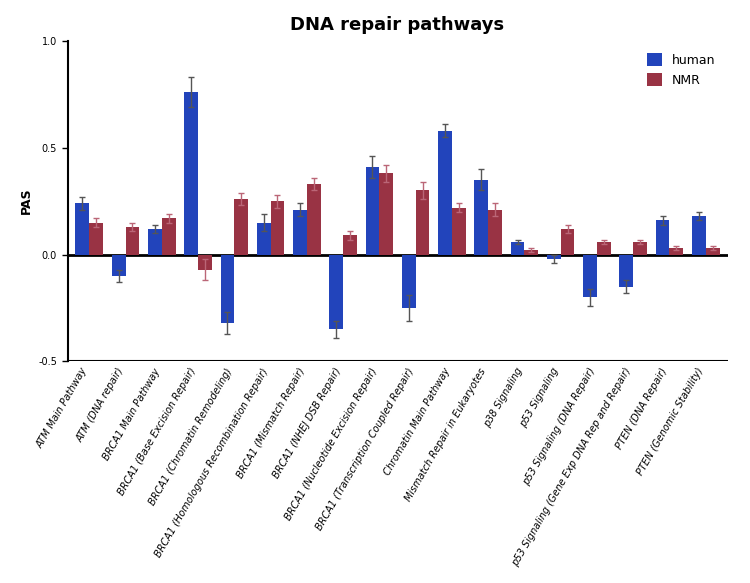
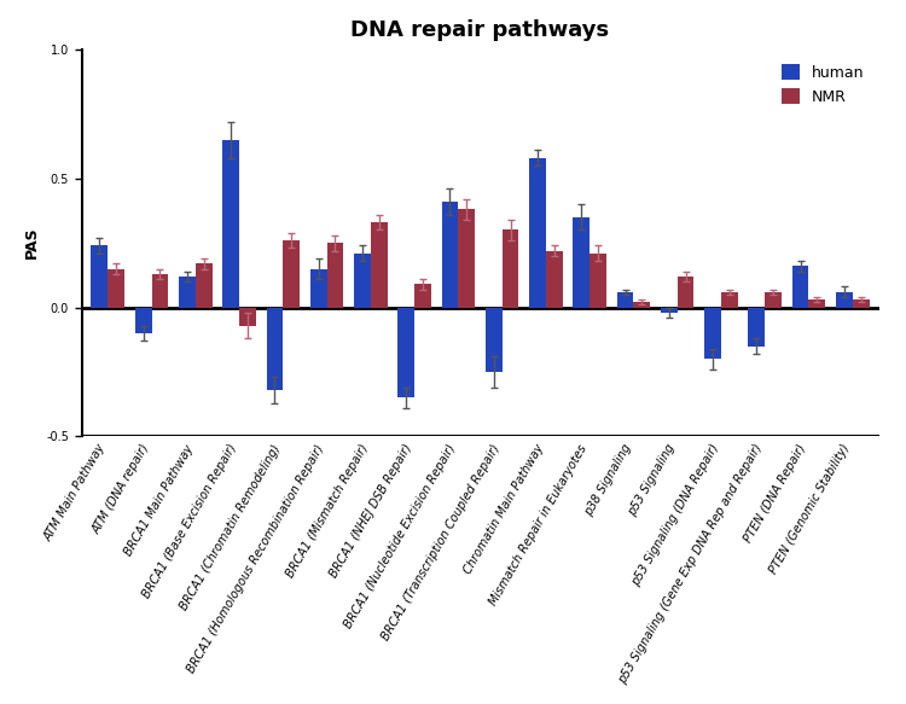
human/BRCA1 (Base Excision Repair): 0.76 -> 0.65
human/PTEN (Genomic Stability): 0.18 -> 0.06
